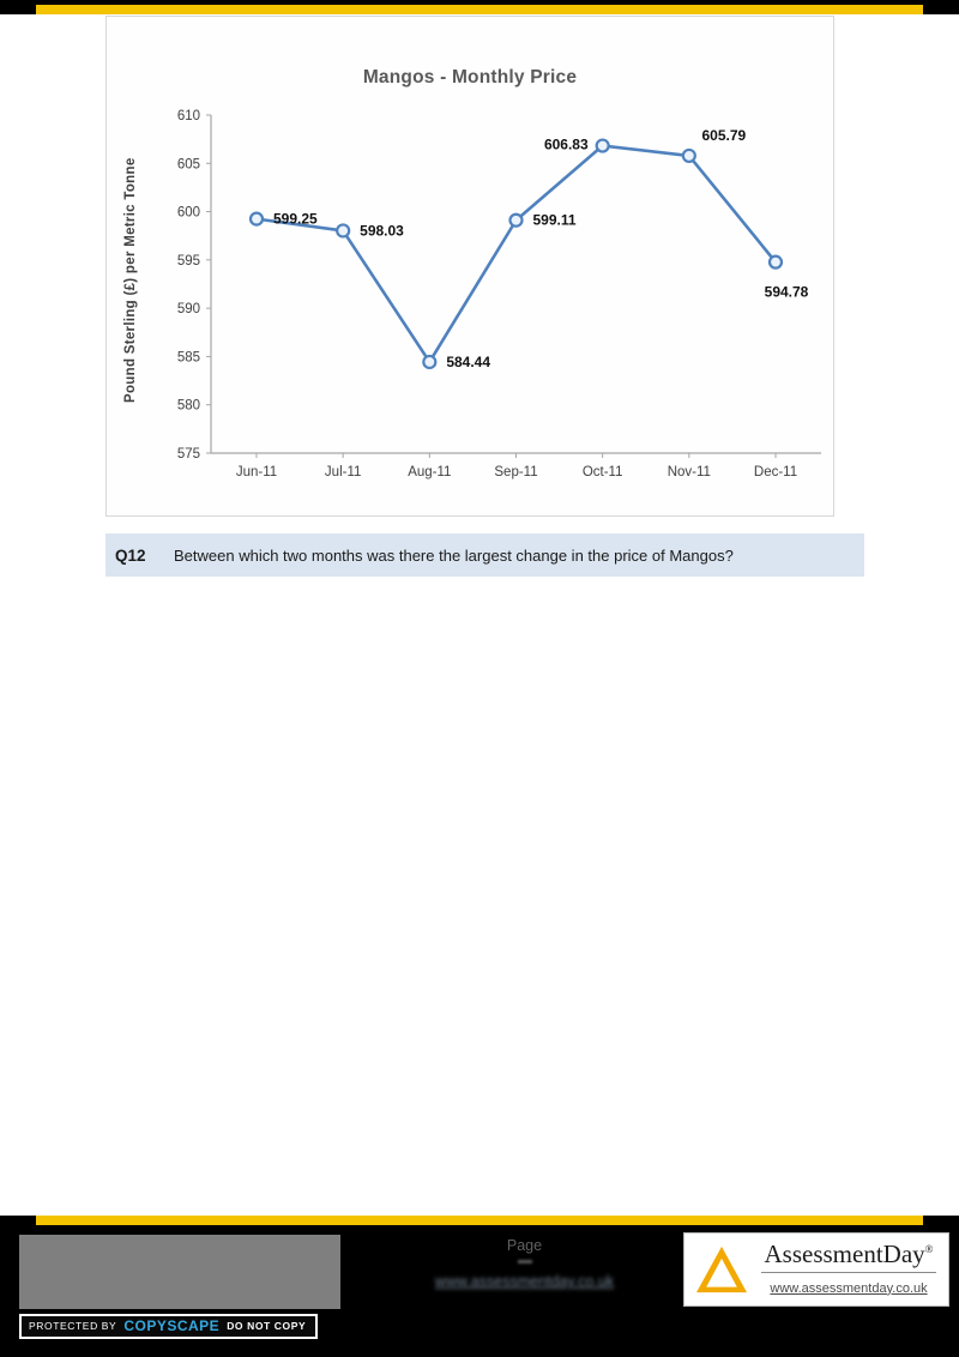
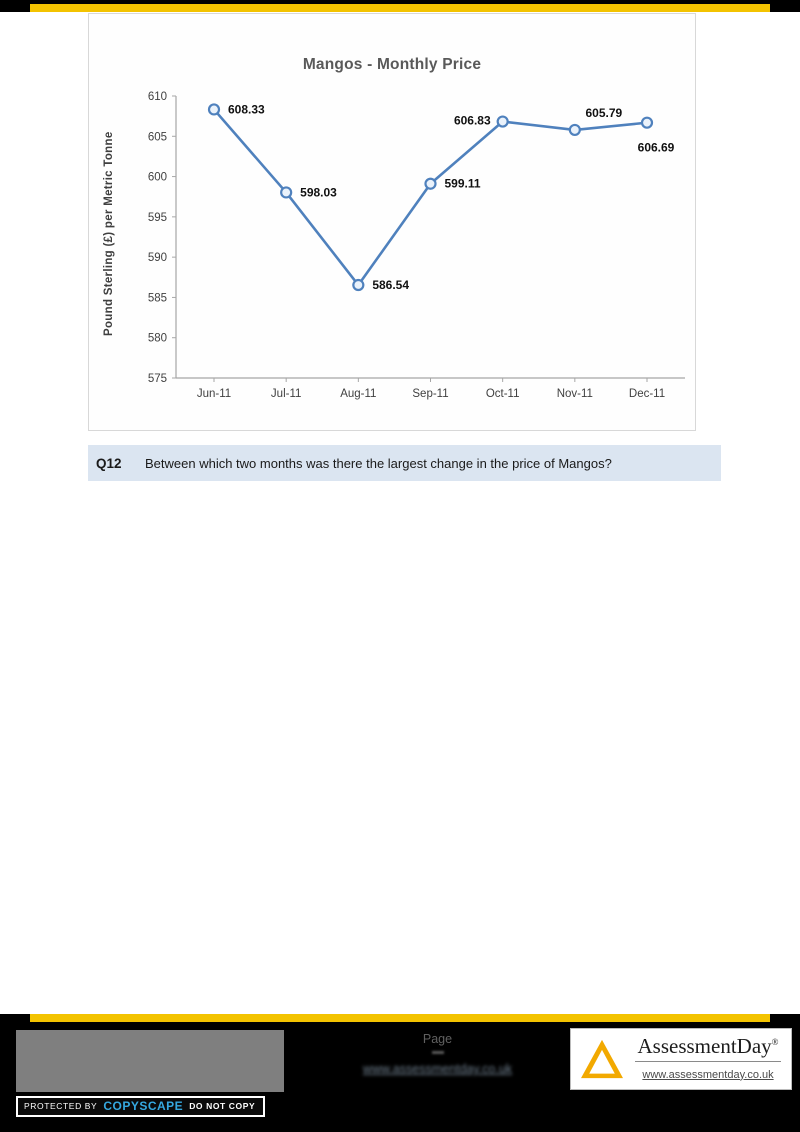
Jun-11: 599.25 -> 608.33
Aug-11: 584.44 -> 586.54
Dec-11: 594.78 -> 606.69
